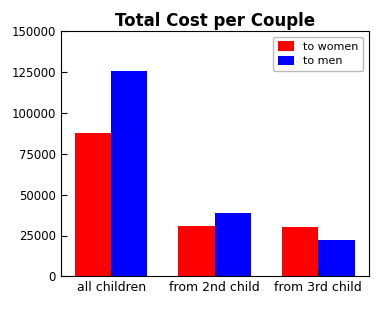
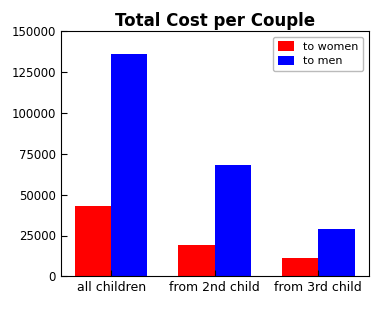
to women/all children: 88000 -> 43000
to men/all children: 126000 -> 136000
to women/from 2nd child: 31000 -> 19000
to men/from 2nd child: 39000 -> 68000
to women/from 3rd child: 30000 -> 11000
to men/from 3rd child: 22000 -> 29000
